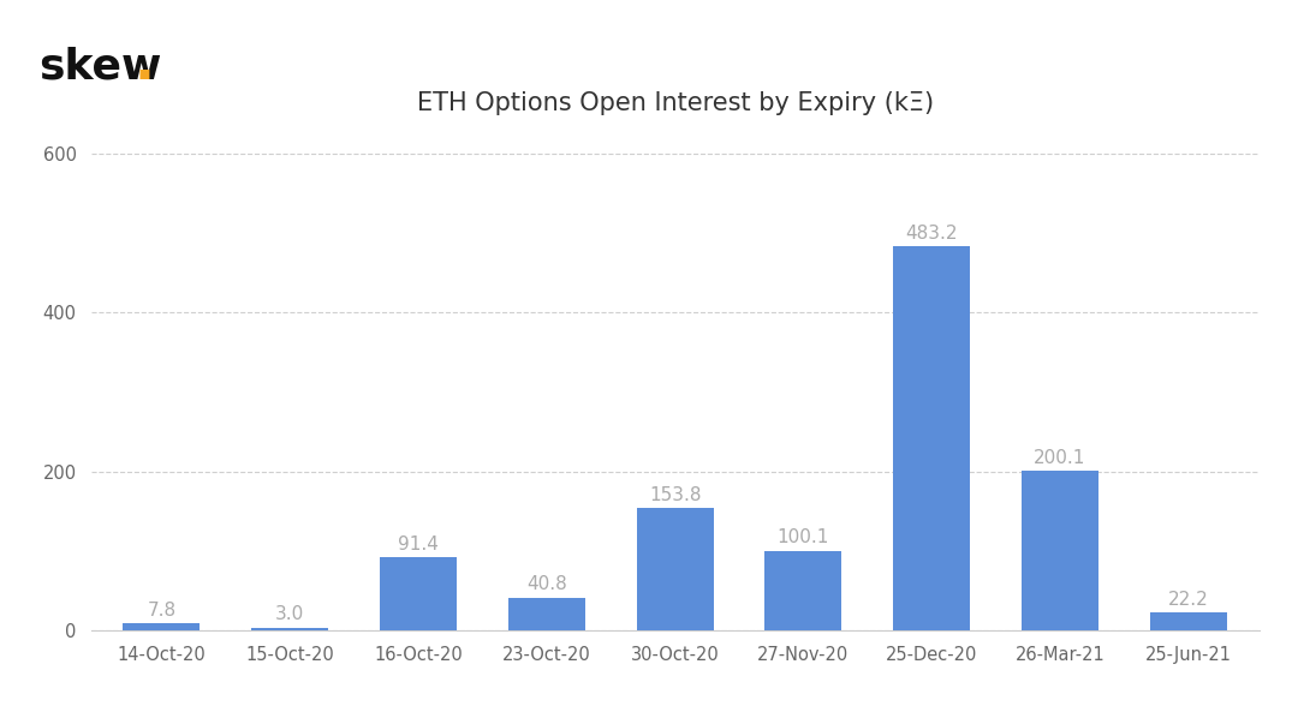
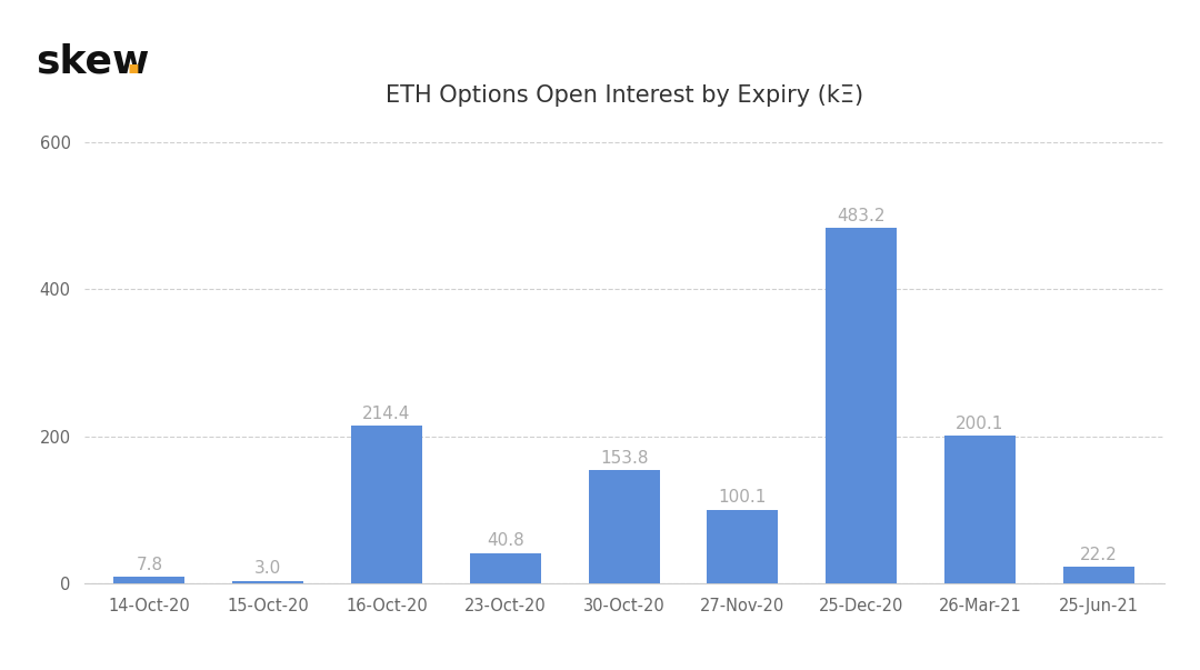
16-Oct-20: 91.4 -> 214.4
